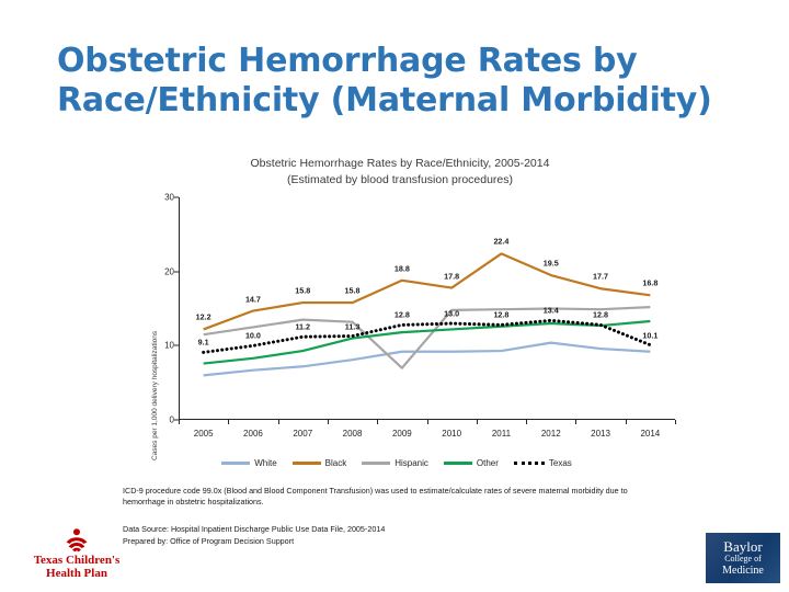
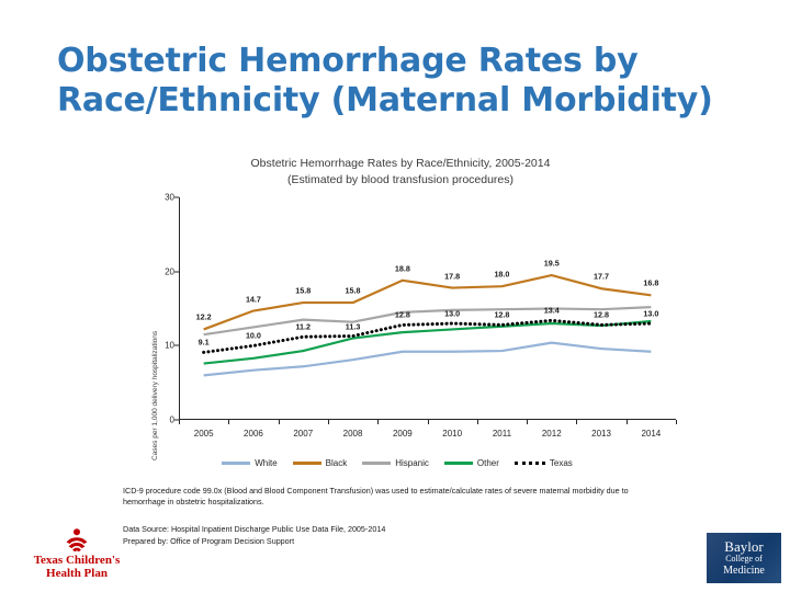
Hispanic/2009: 7 -> 14
Black/2011: 22.4 -> 18.0
Texas/2014: 10.1 -> 13.0
